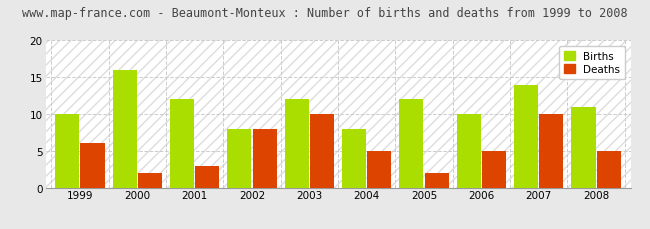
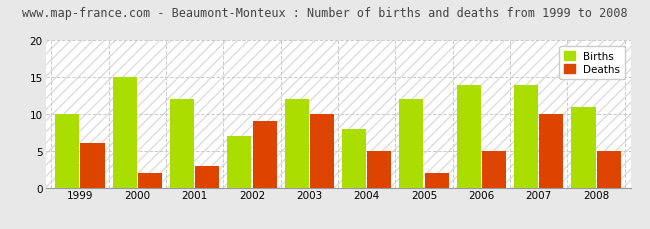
Births/2000: 16 -> 15
Births/2002: 8 -> 7
Deaths/2002: 8 -> 9
Births/2006: 10 -> 14
